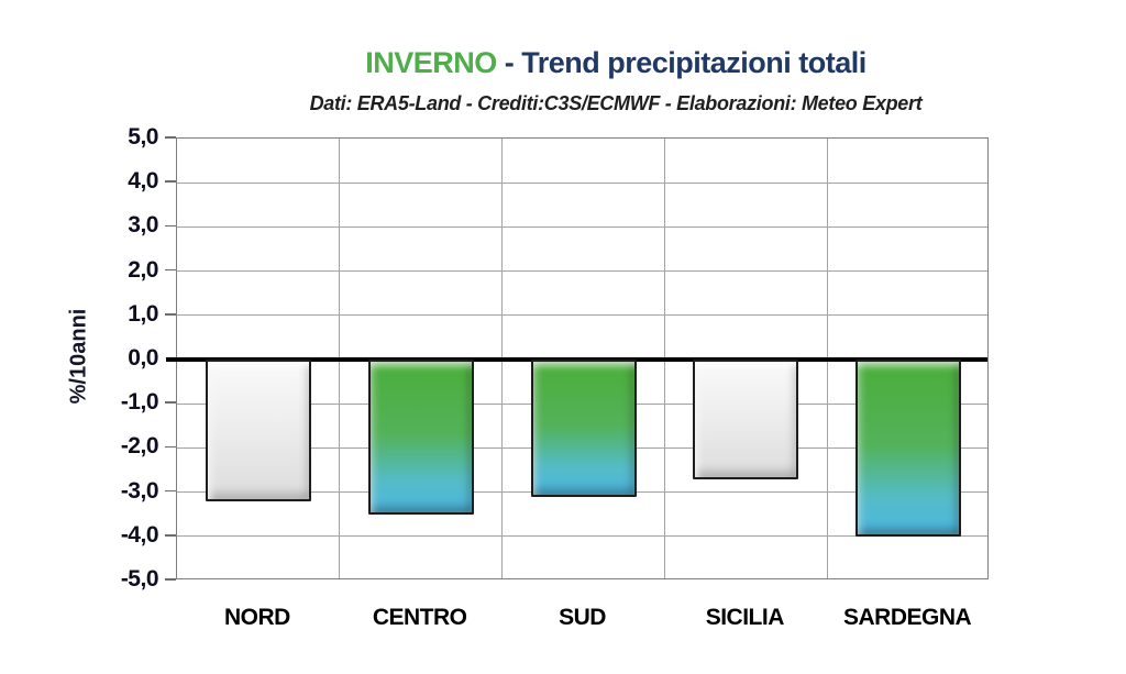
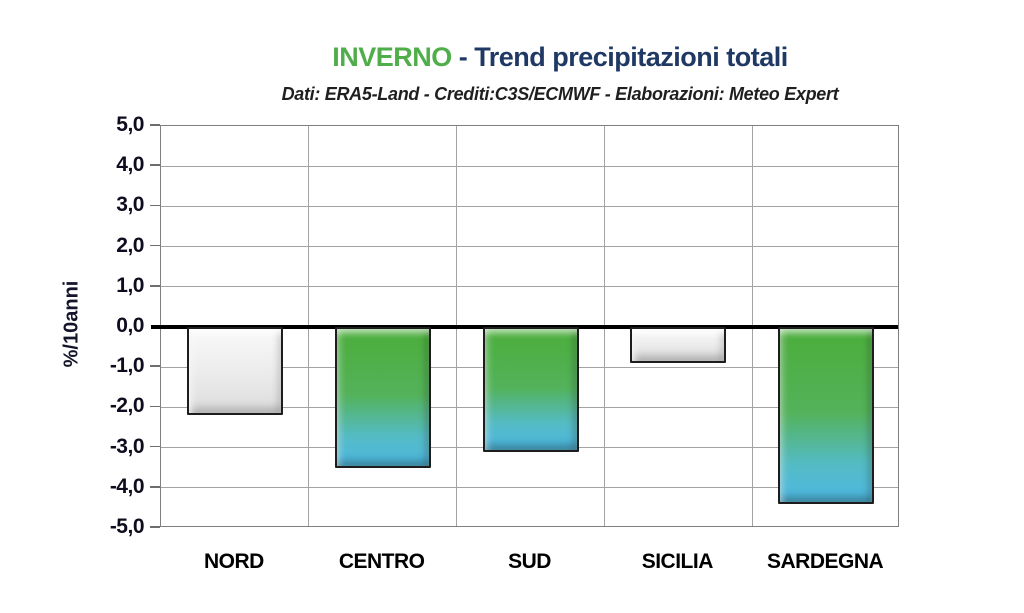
NORD: -3,2 -> -2,2
SICILIA: -2,7 -> -0,9
SARDEGNA: -4,0 -> -4,4
